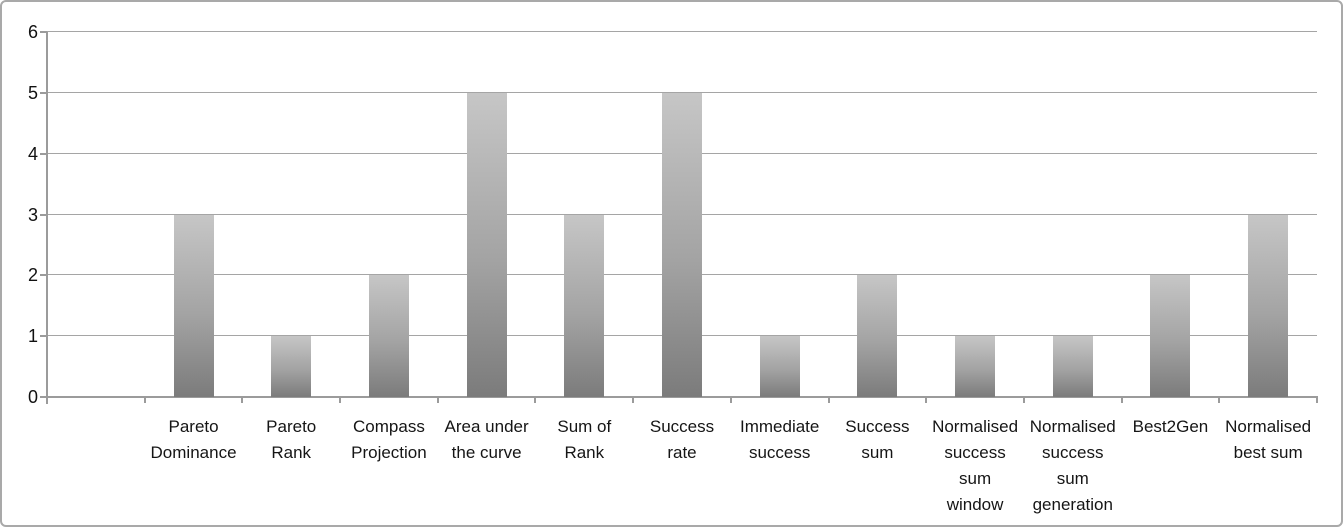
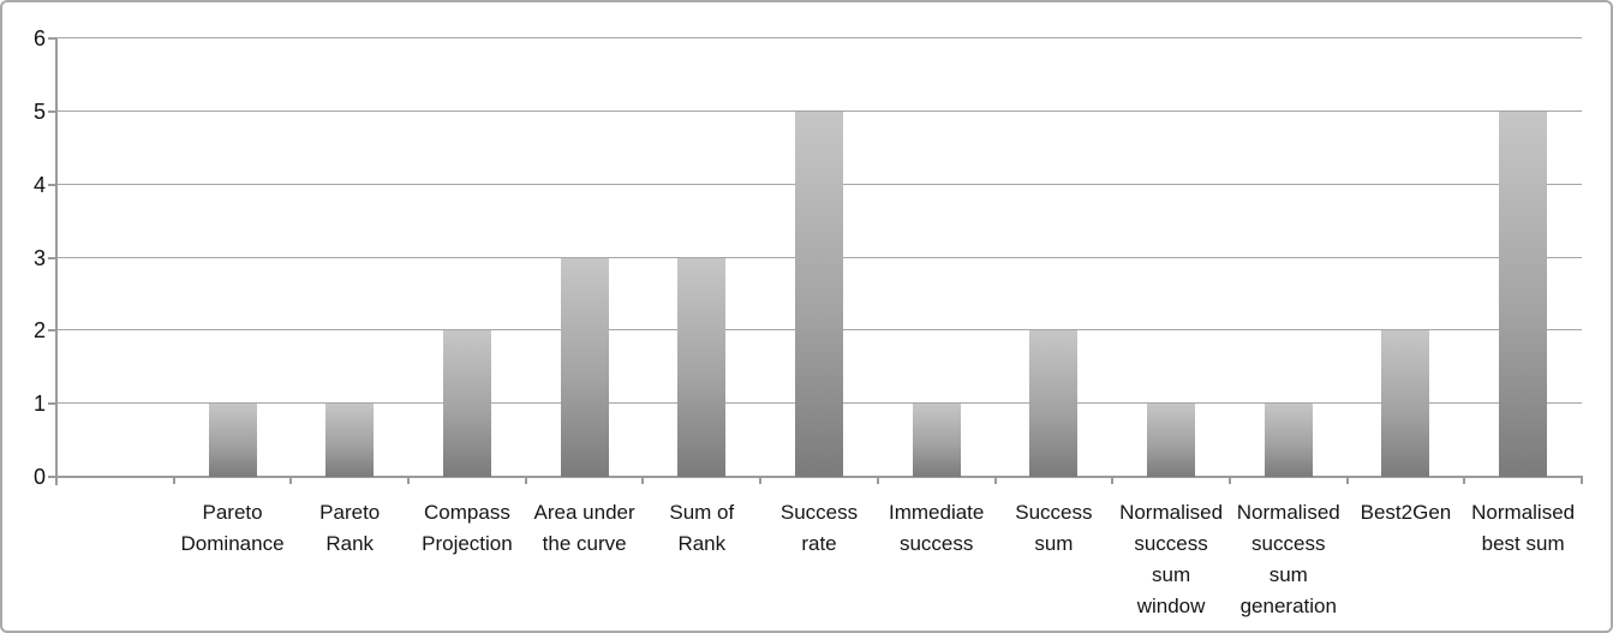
Pareto Dominance: 3 -> 1
Area under the curve: 5 -> 3
Normalised best sum: 3 -> 5
